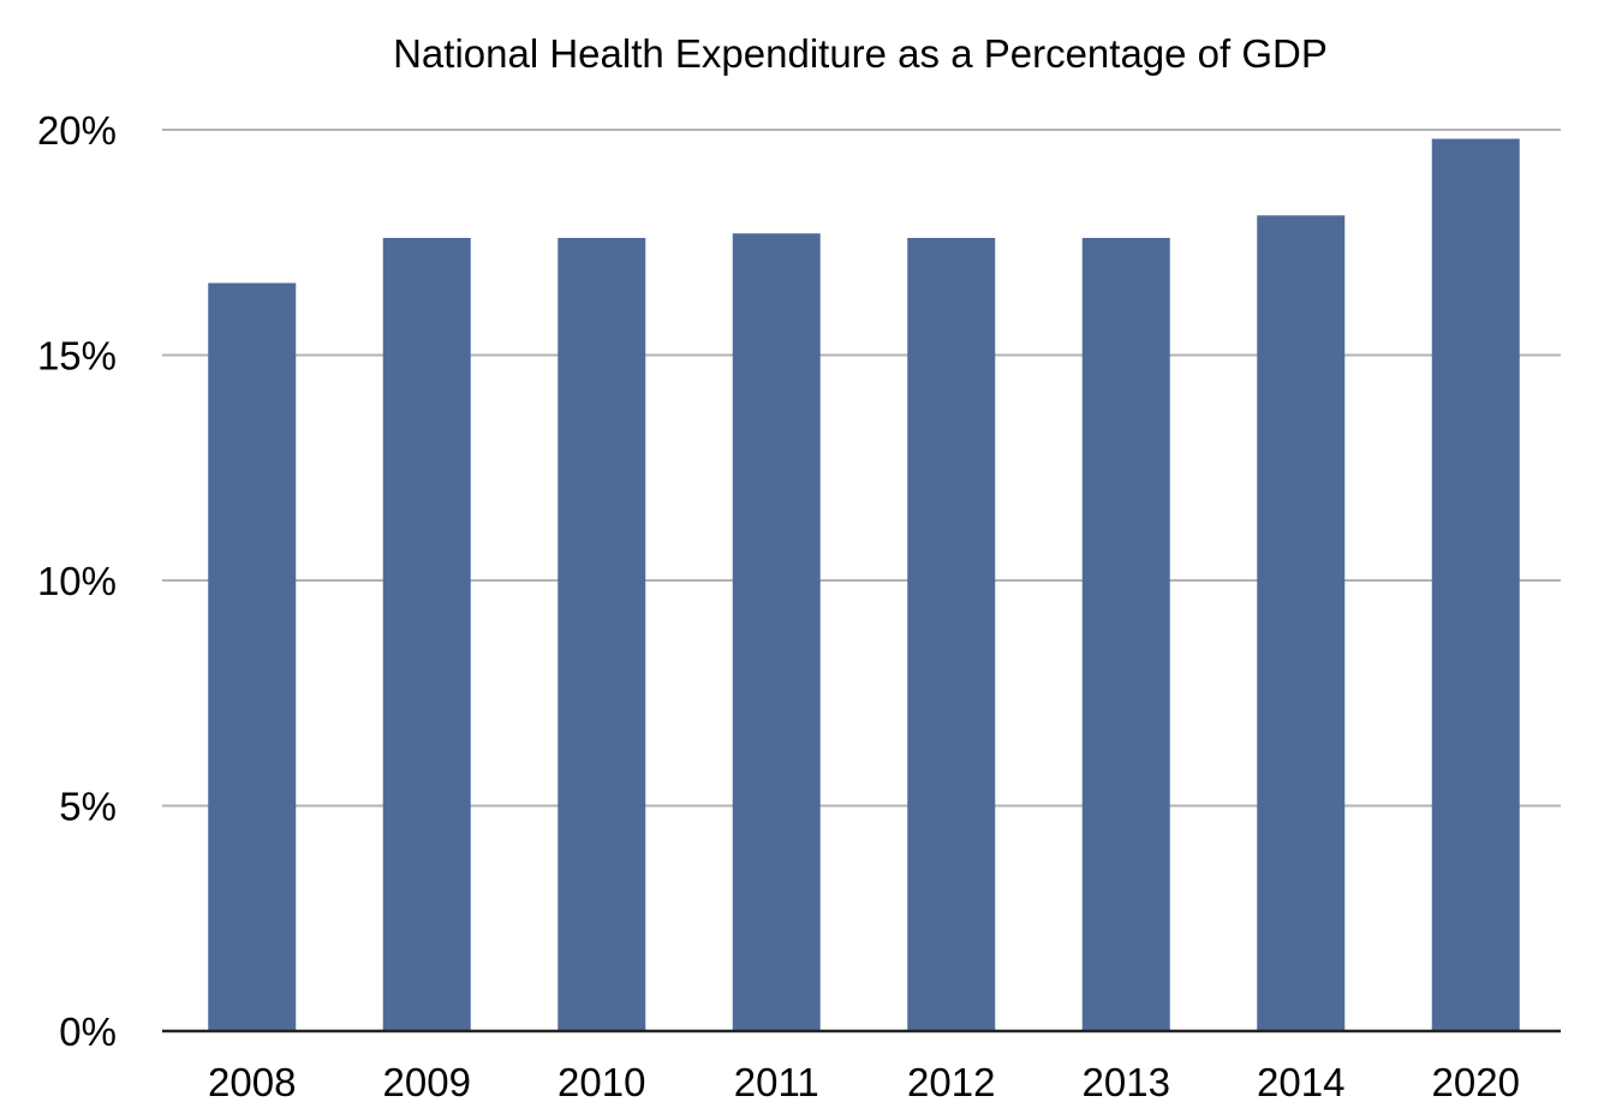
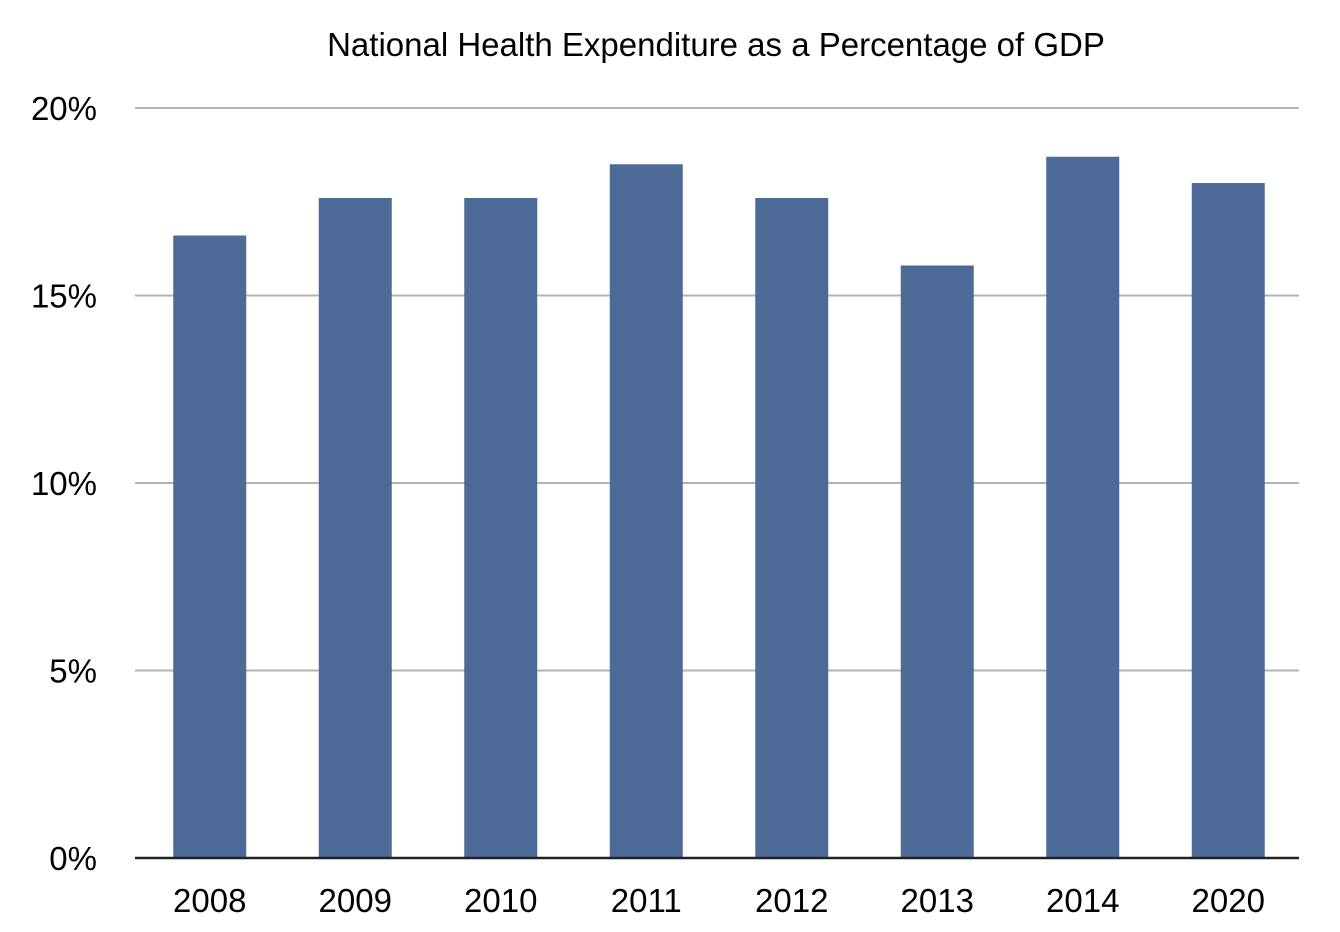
2011: 17.7% -> 18.5%
2013: 17.6% -> 15.8%
2014: 18.1% -> 18.7%
2020: 19.8% -> 18.0%
